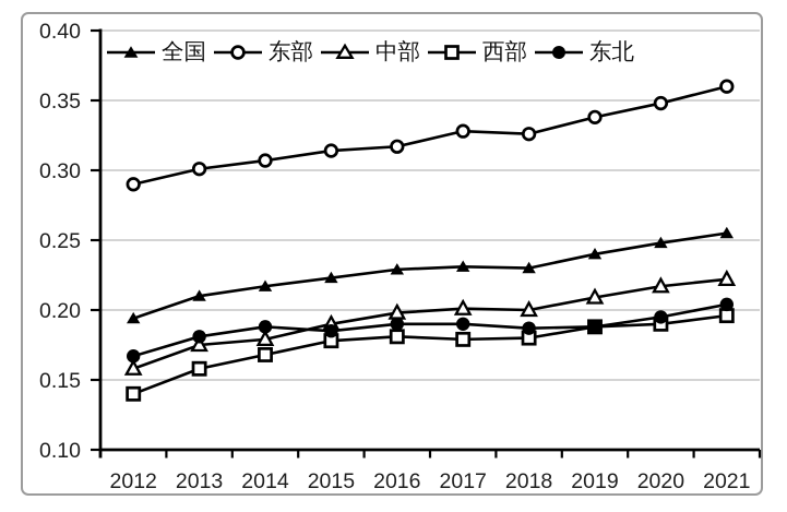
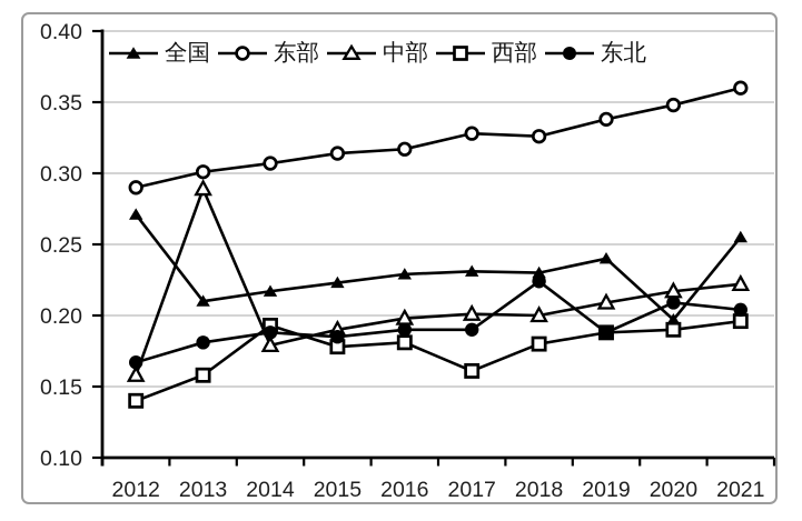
全国/2012: 0.194 -> 0.271
中部/2013: 0.175 -> 0.289
西部/2014: 0.168 -> 0.193
西部/2017: 0.179 -> 0.161
东北/2018: 0.187 -> 0.224
全国/2020: 0.248 -> 0.197
东北/2020: 0.195 -> 0.209
